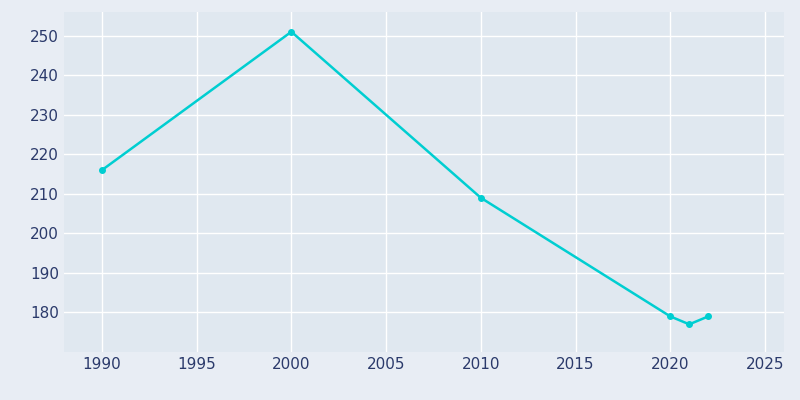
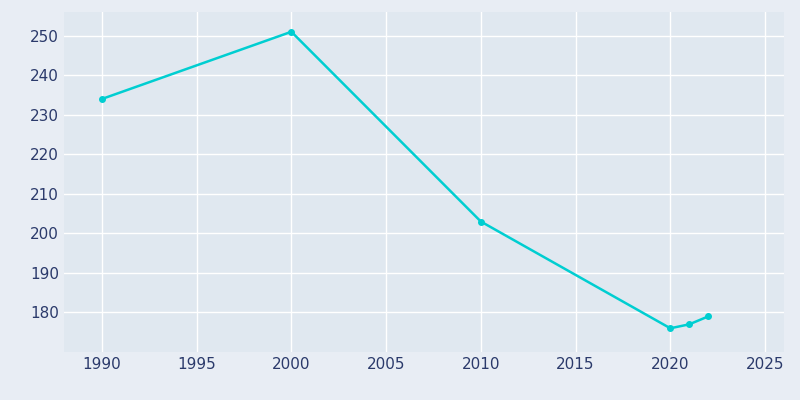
1990: 216 -> 234
2010: 209 -> 203
2020: 179 -> 176
